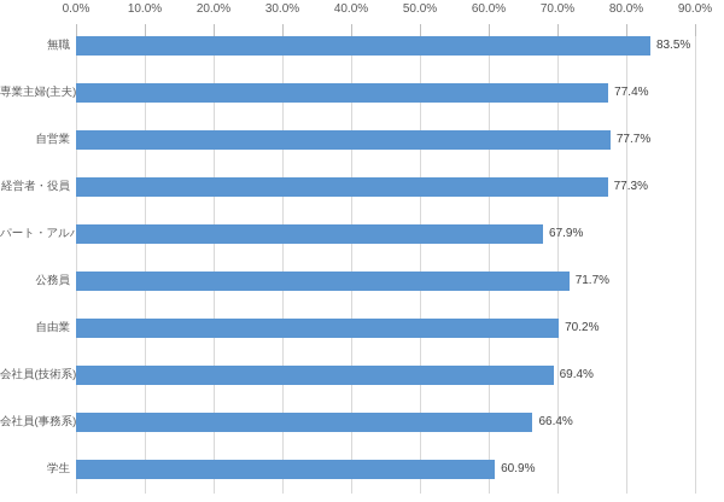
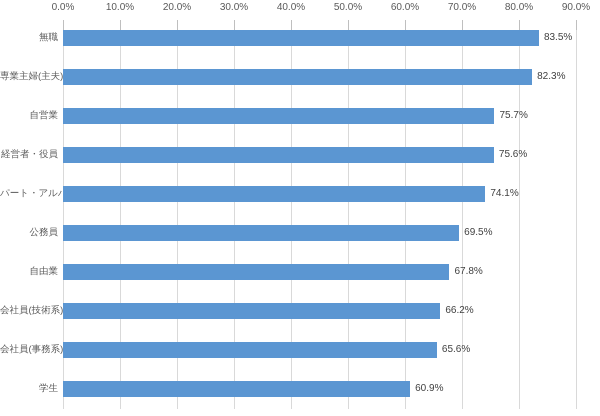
専業主婦(主夫): 77.4% -> 82.3%
自営業: 77.7% -> 75.7%
経営者・役員: 77.3% -> 75.6%
パート・アルバイト: 67.9% -> 74.1%
公務員: 71.7% -> 69.5%
自由業: 70.2% -> 67.8%
会社員(技術系): 69.4% -> 66.2%
会社員(事務系): 66.4% -> 65.6%
